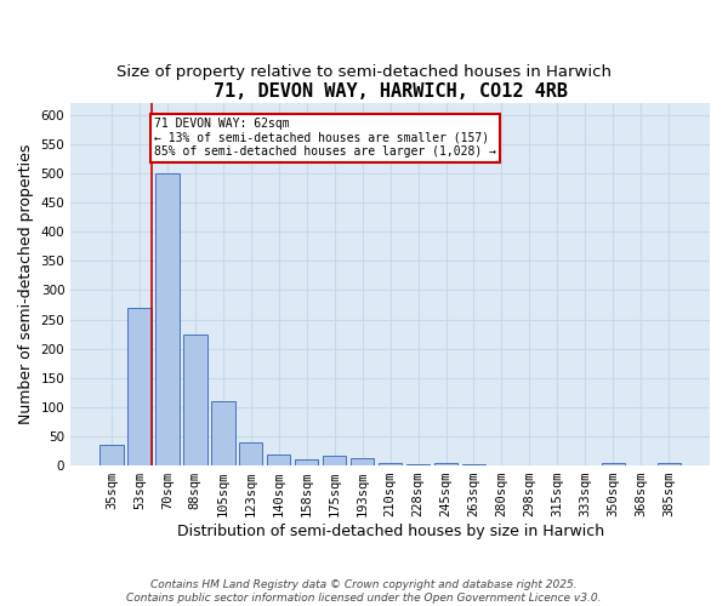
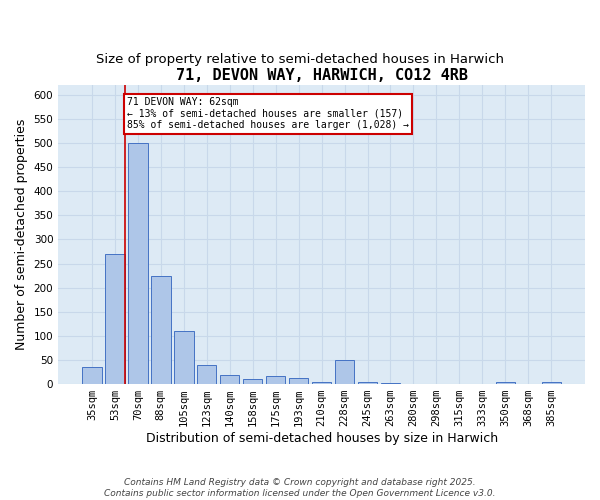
228sqm: 3 -> 50
